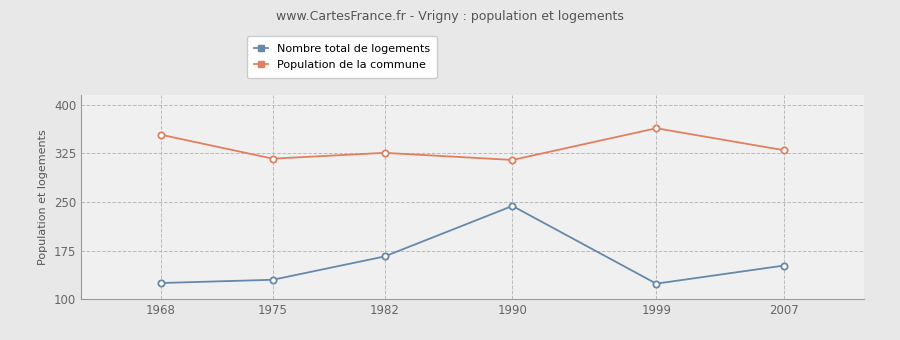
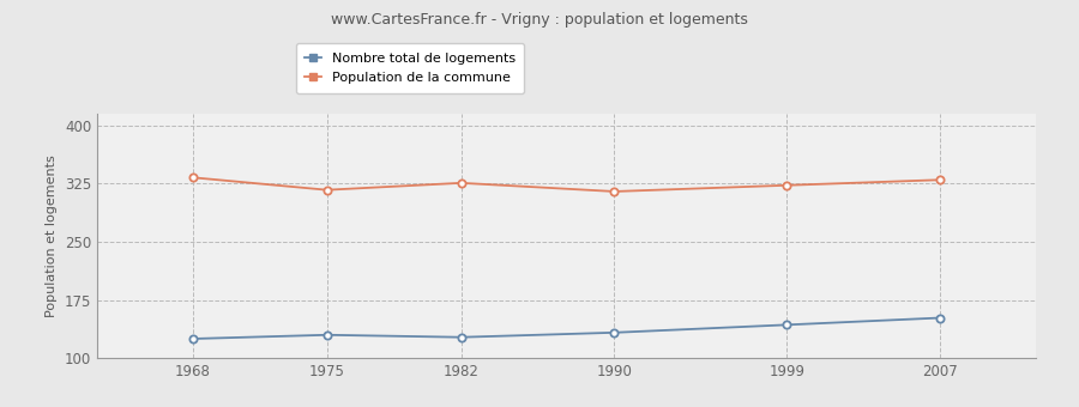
Population de la commune/1968: 354 -> 333
Nombre total de logements/1982: 166 -> 127
Nombre total de logements/1990: 244 -> 133
Nombre total de logements/1999: 124 -> 143
Population de la commune/1999: 364 -> 323
